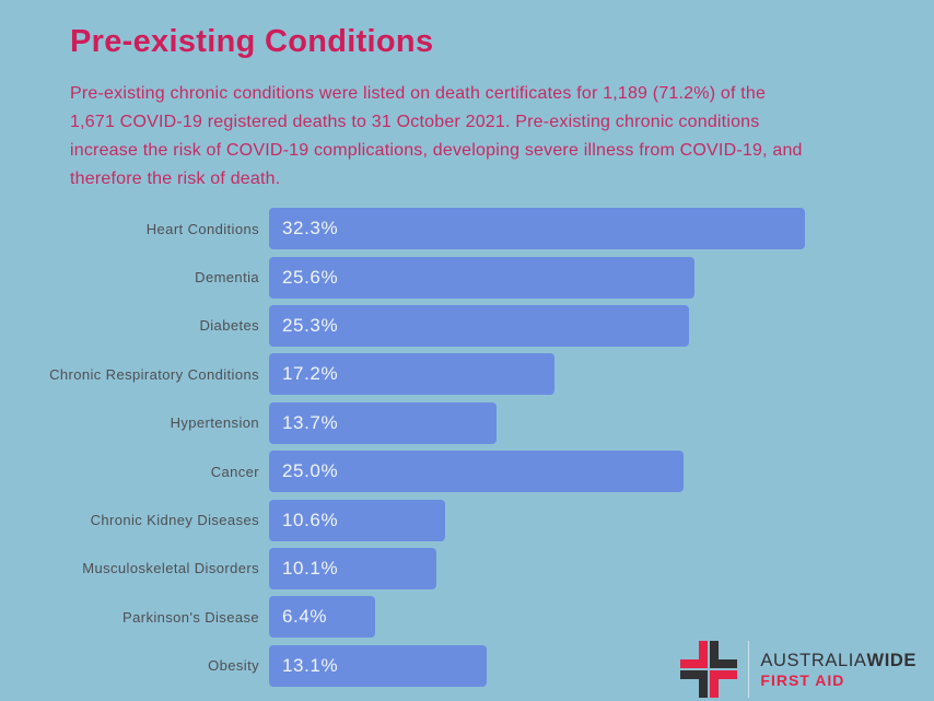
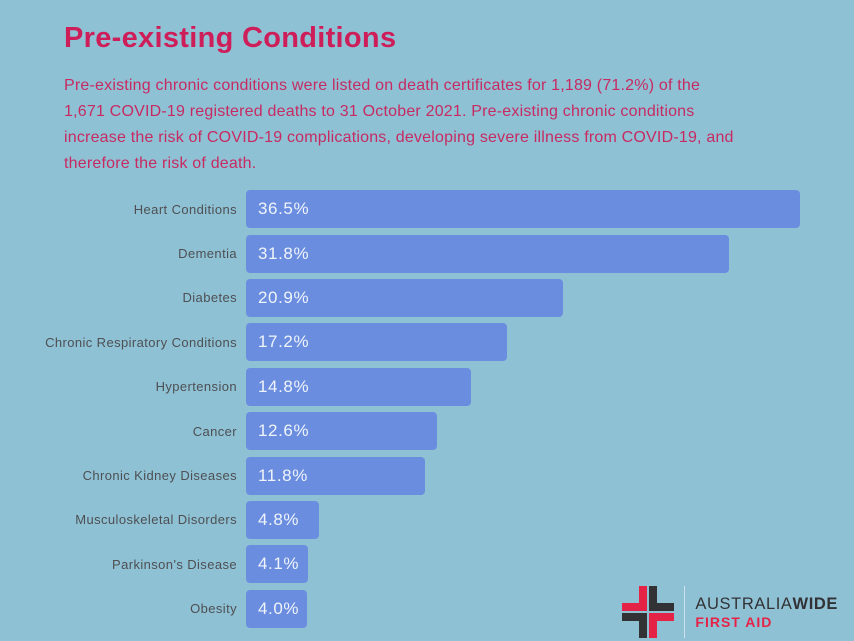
Heart Conditions: 32.3% -> 36.5%
Dementia: 25.6% -> 31.8%
Diabetes: 25.3% -> 20.9%
Hypertension: 13.7% -> 14.8%
Cancer: 25.0% -> 12.6%
Chronic Kidney Diseases: 10.6% -> 11.8%
Musculoskeletal Disorders: 10.1% -> 4.8%
Parkinson's Disease: 6.4% -> 4.1%
Obesity: 13.1% -> 4.0%
